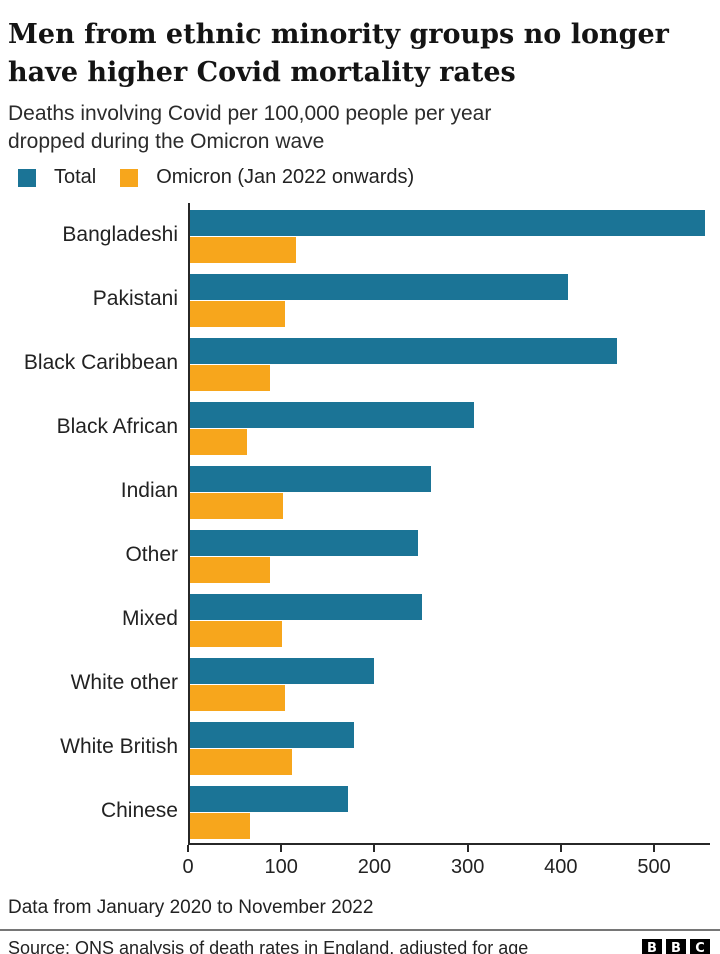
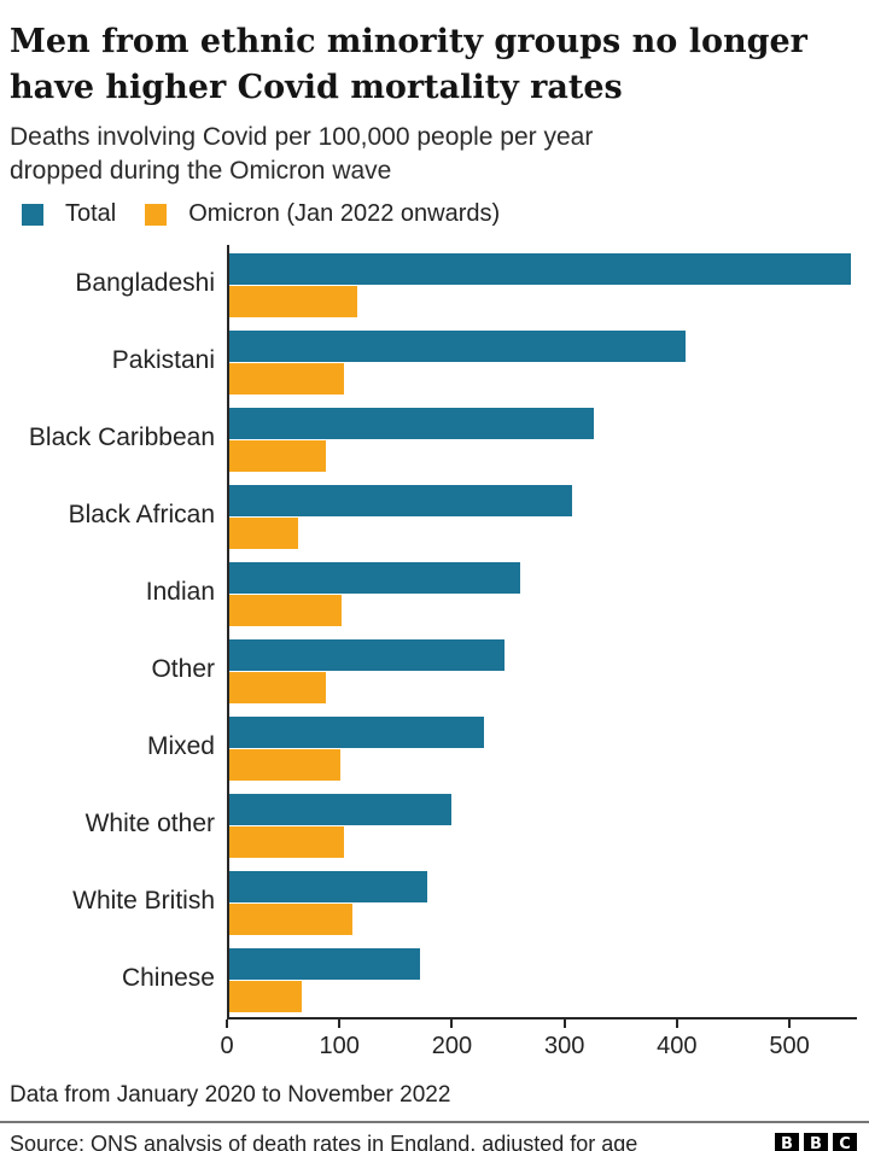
Total/Black Caribbean: 460 -> 320
Total/Mixed: 250 -> 230
